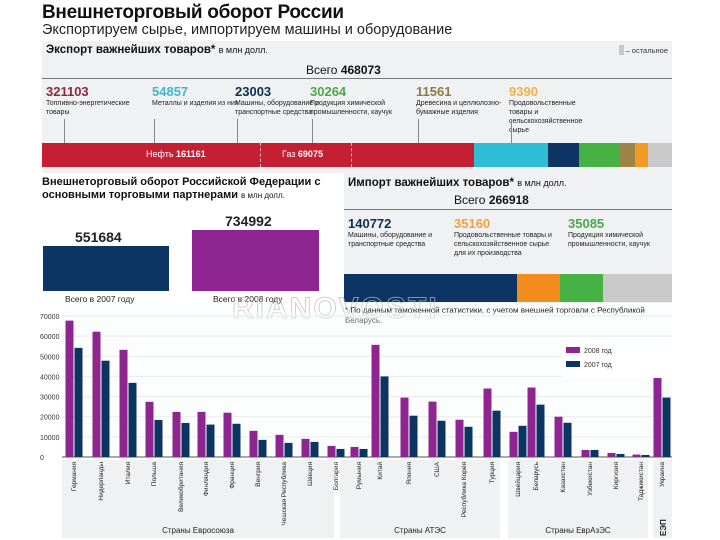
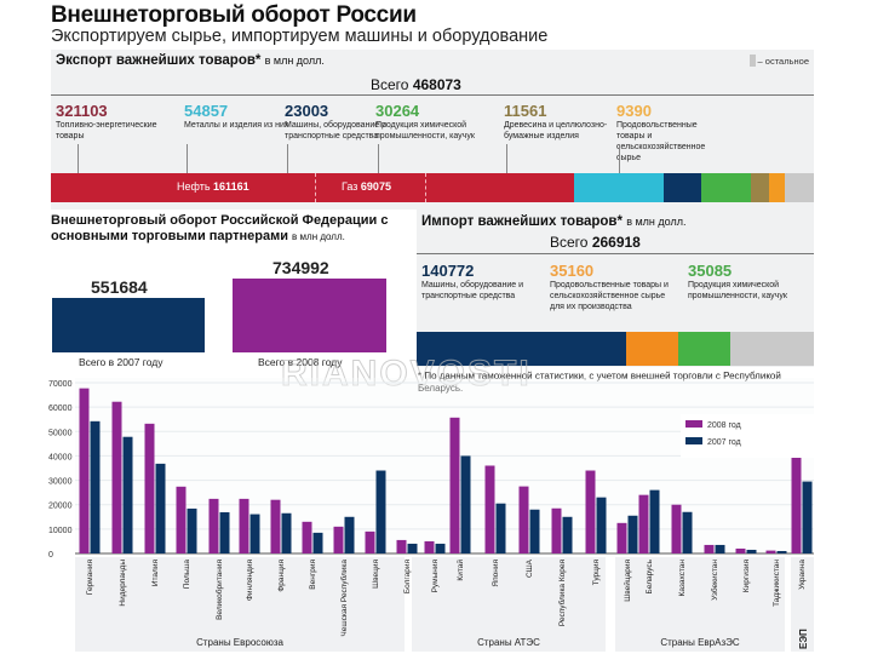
2007 год/Чешская Республика: 7000 -> 15000
2007 год/Швеция: 8000 -> 34000
2008 год/Япония: 30000 -> 36000
2008 год/Беларусь: 34000 -> 24000
